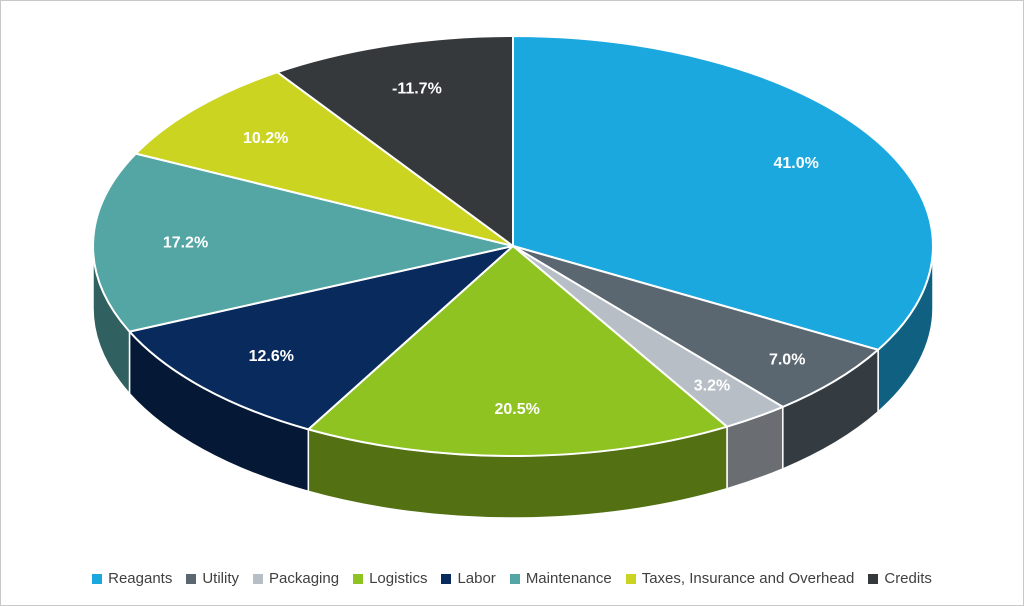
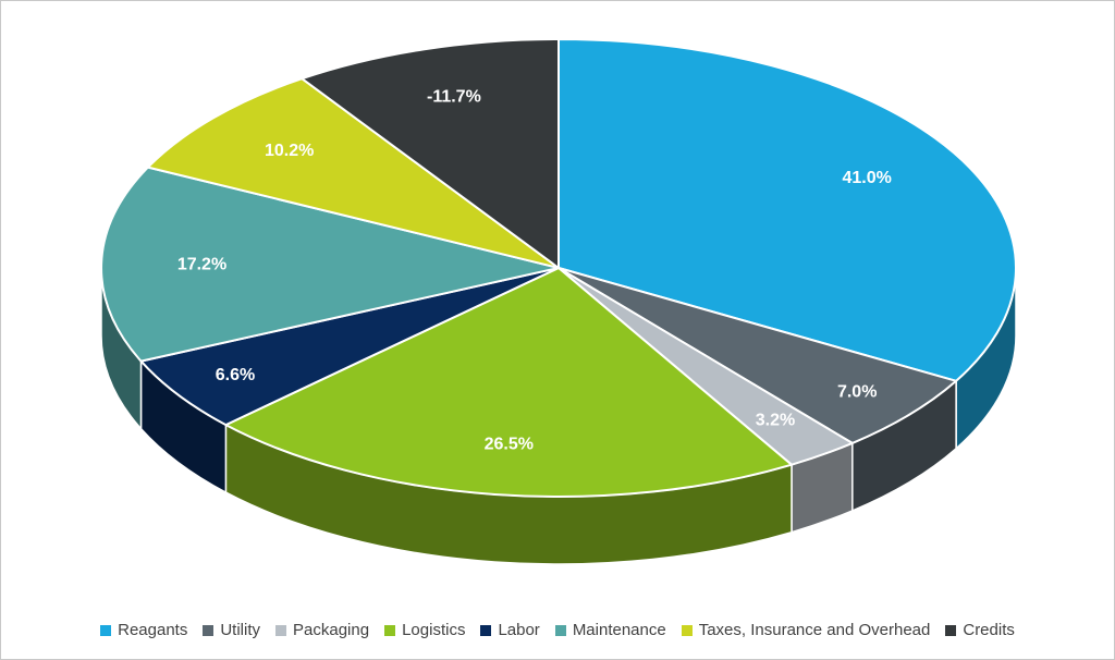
Logistics: 20.5% -> 26.5%
Labor: 12.6% -> 6.6%
